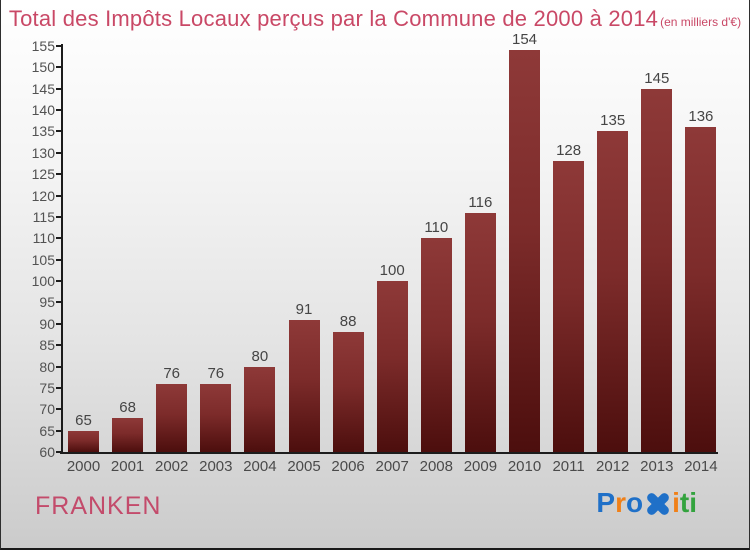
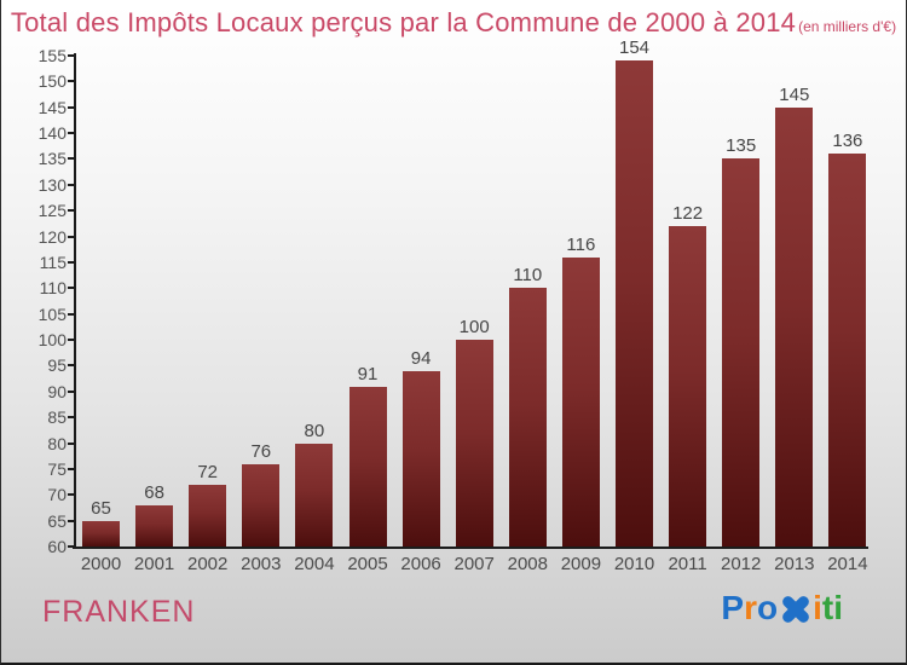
2002: 76 -> 72
2006: 88 -> 94
2011: 128 -> 122
